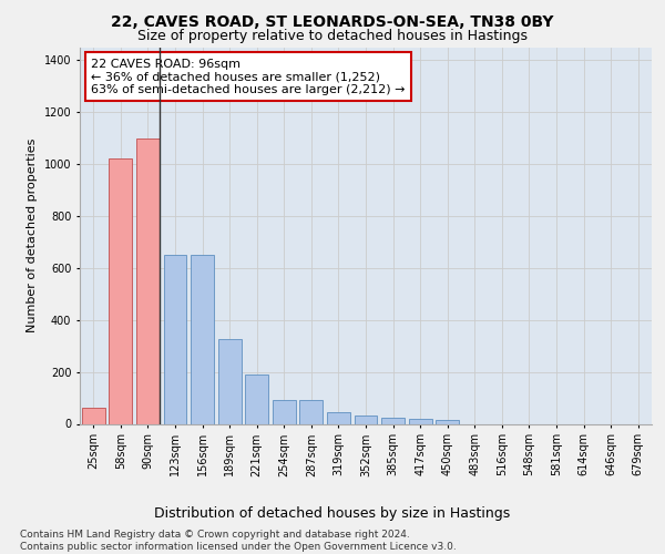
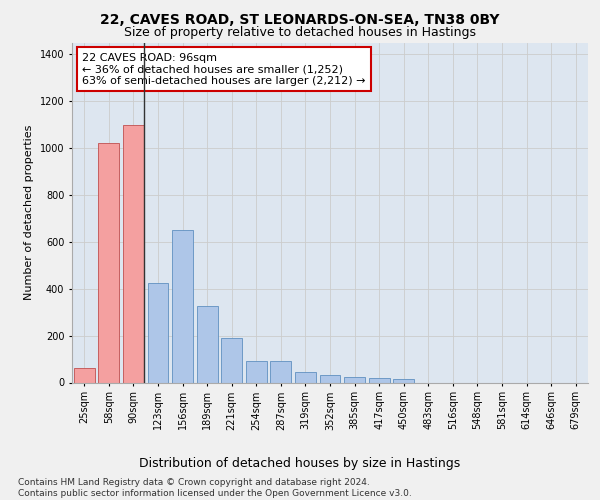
123sqm: 650 -> 425
